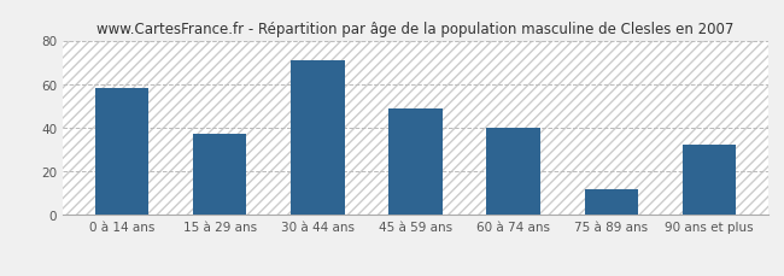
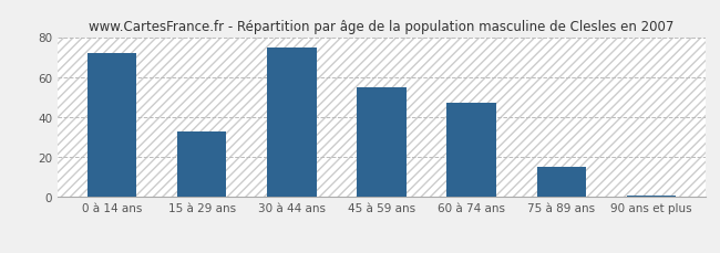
0 à 14 ans: 58 -> 72
15 à 29 ans: 37 -> 33
30 à 44 ans: 71 -> 75
45 à 59 ans: 49 -> 55
60 à 74 ans: 40 -> 47
75 à 89 ans: 12 -> 15
90 ans et plus: 32 -> 1
